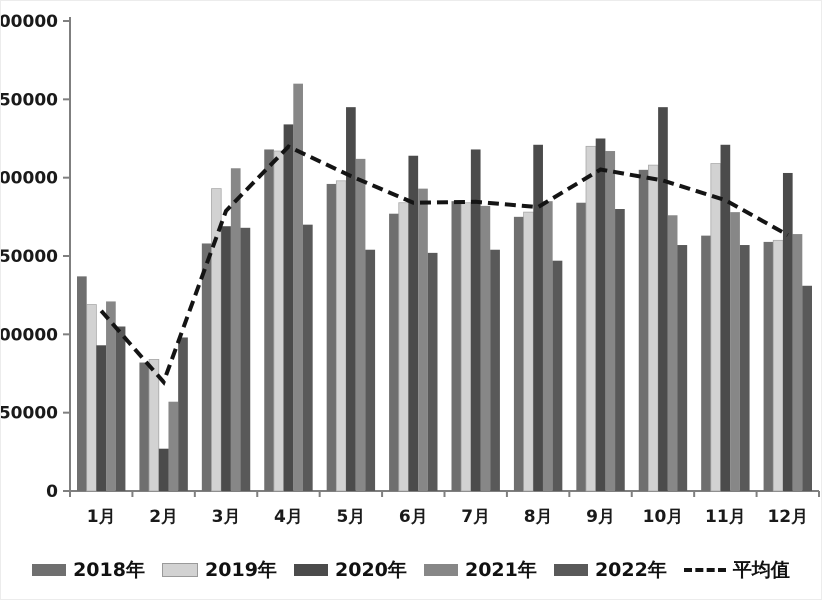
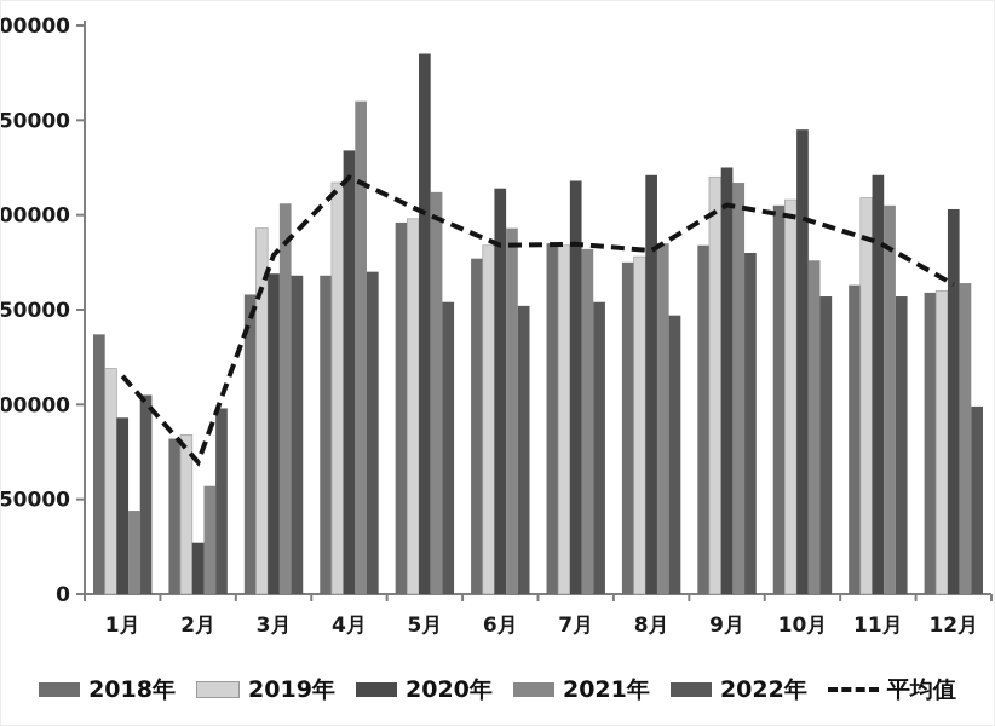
2021年/1月: 121000 -> 44000
2018年/4月: 218000 -> 168000
2020年/5月: 245000 -> 285000
2021年/11月: 178000 -> 205000
2022年/12月: 131000 -> 99000
